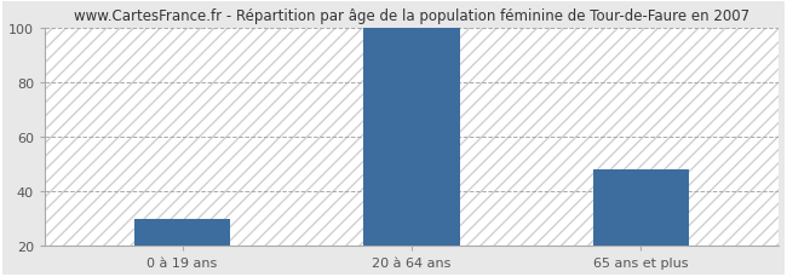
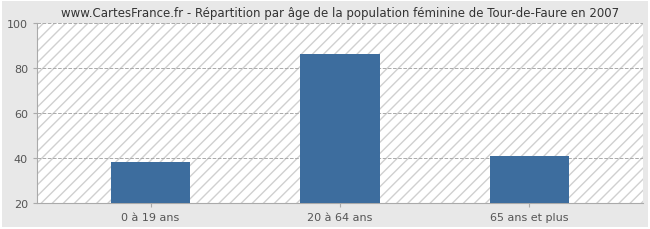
0 à 19 ans: 30 -> 38
20 à 64 ans: 100 -> 86
65 ans et plus: 48 -> 41
